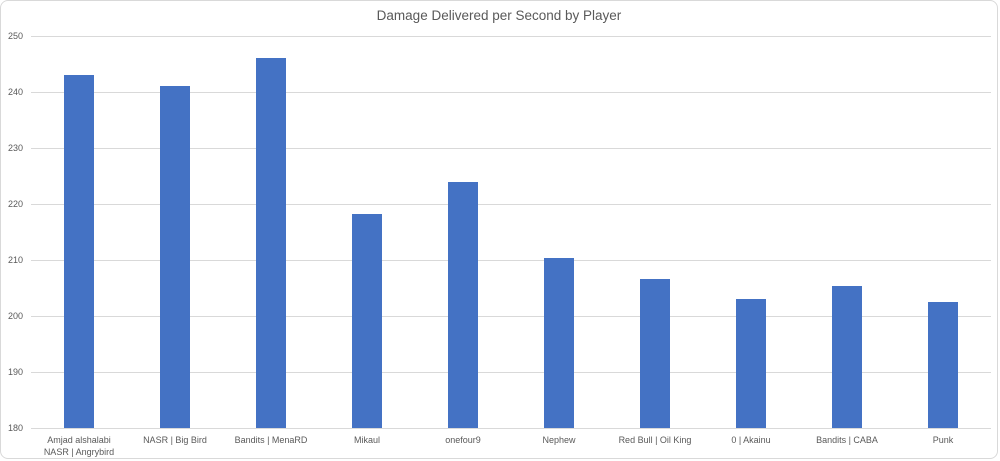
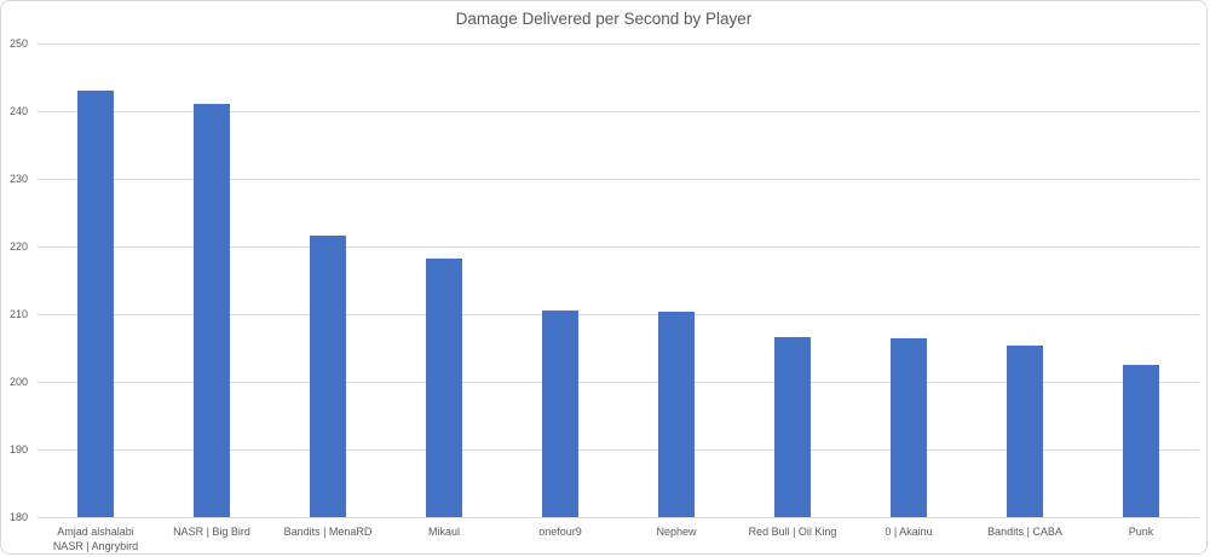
Bandits | MenaRD: 246 -> 222
onefour9: 224 -> 211
0 | Akainu: 203 -> 206
